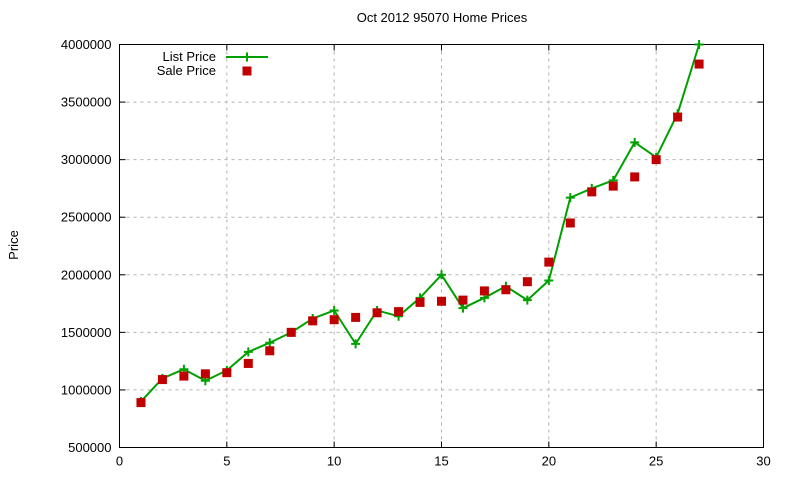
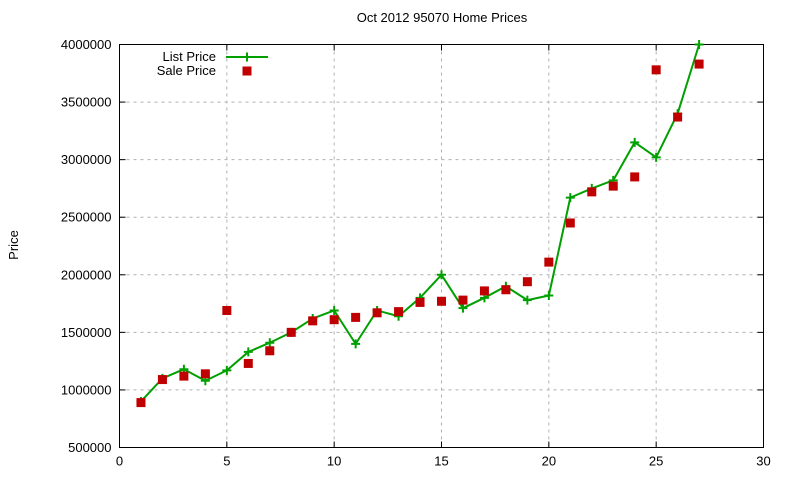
Sale Price/5: 1150000 -> 1690000
List Price/20: 1950000 -> 1820000
Sale Price/25: 3000000 -> 3780000
